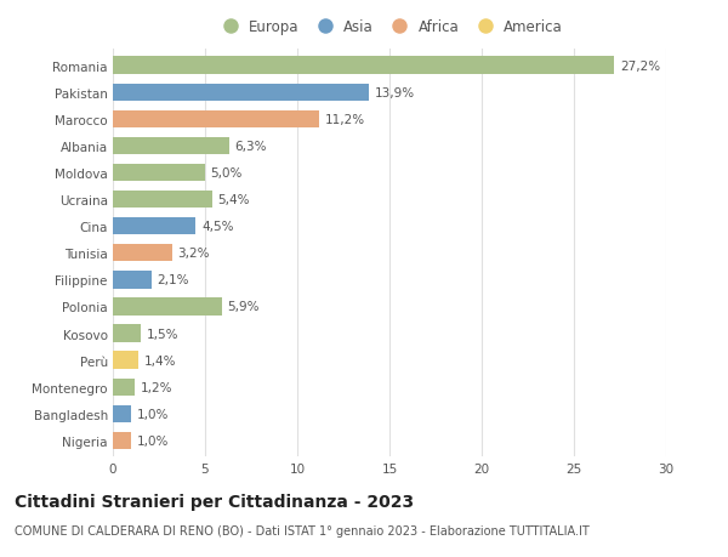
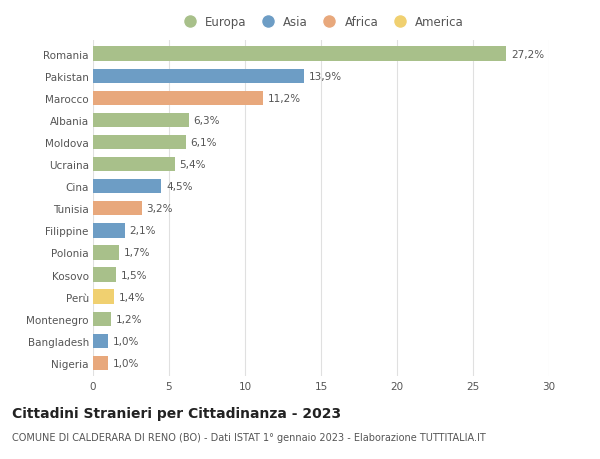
Moldova: 5,0% -> 6,1%
Polonia: 5,9% -> 1,7%
